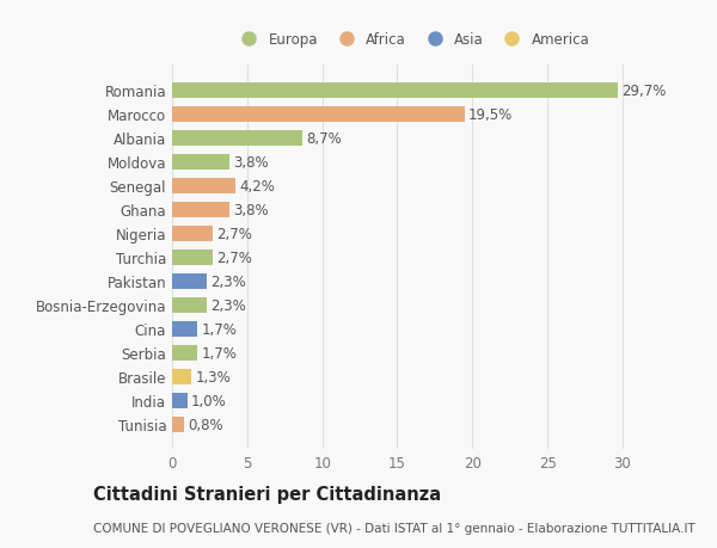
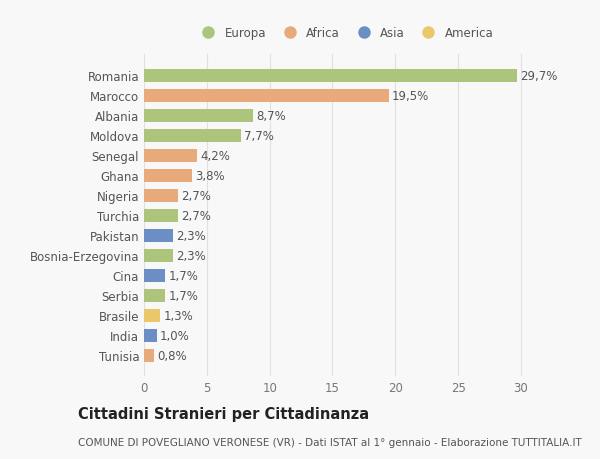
Moldova: 3,8% -> 7,7%
